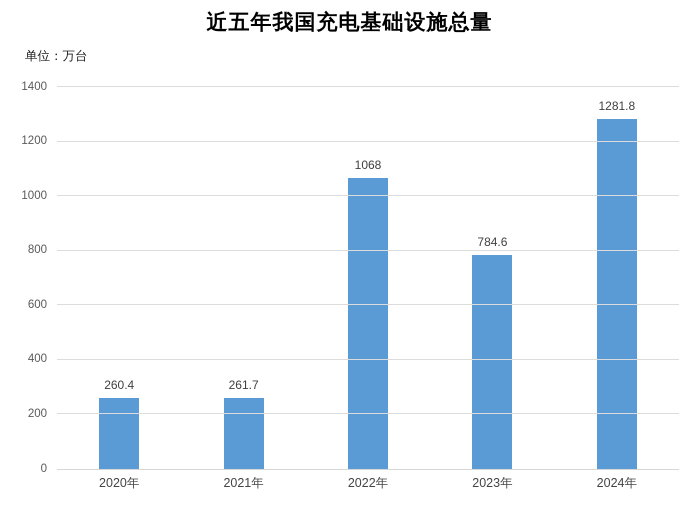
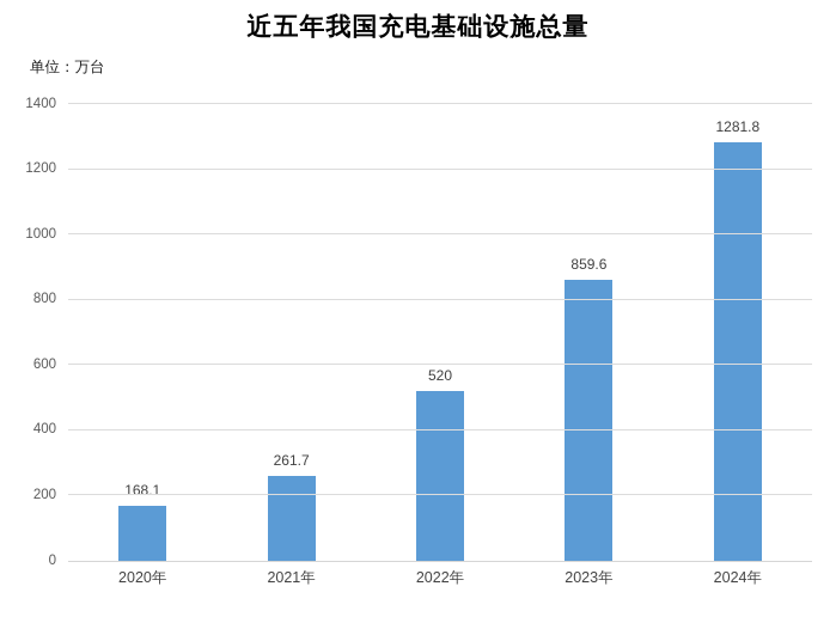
2020年: 260.4 -> 168.1
2022年: 1068 -> 520
2023年: 784.6 -> 859.6
